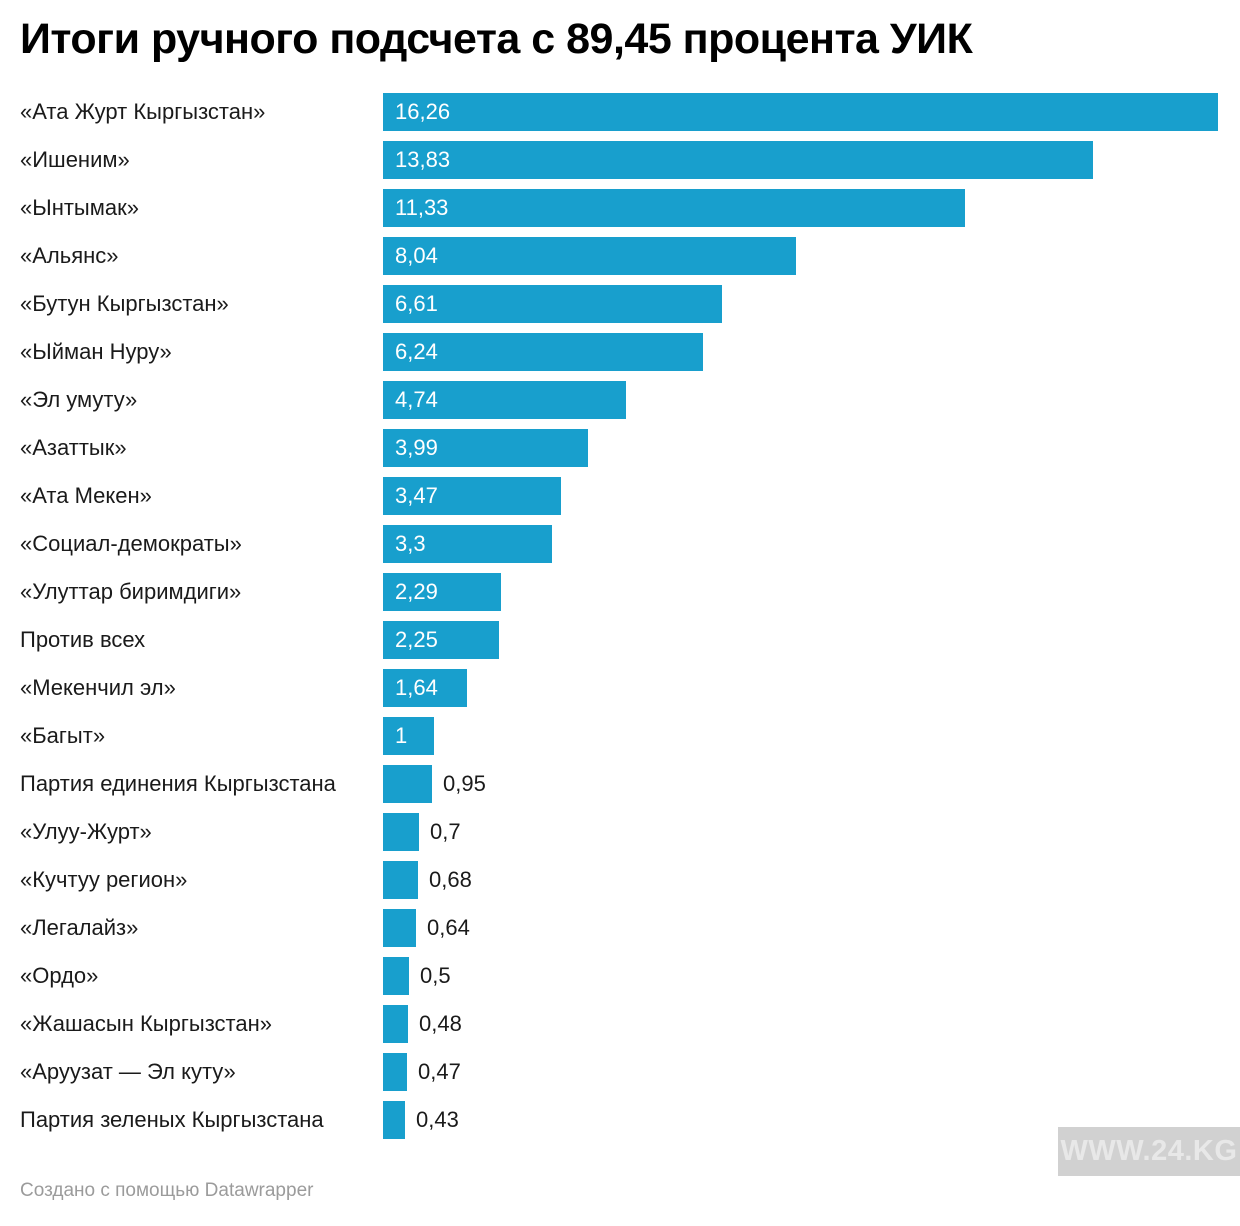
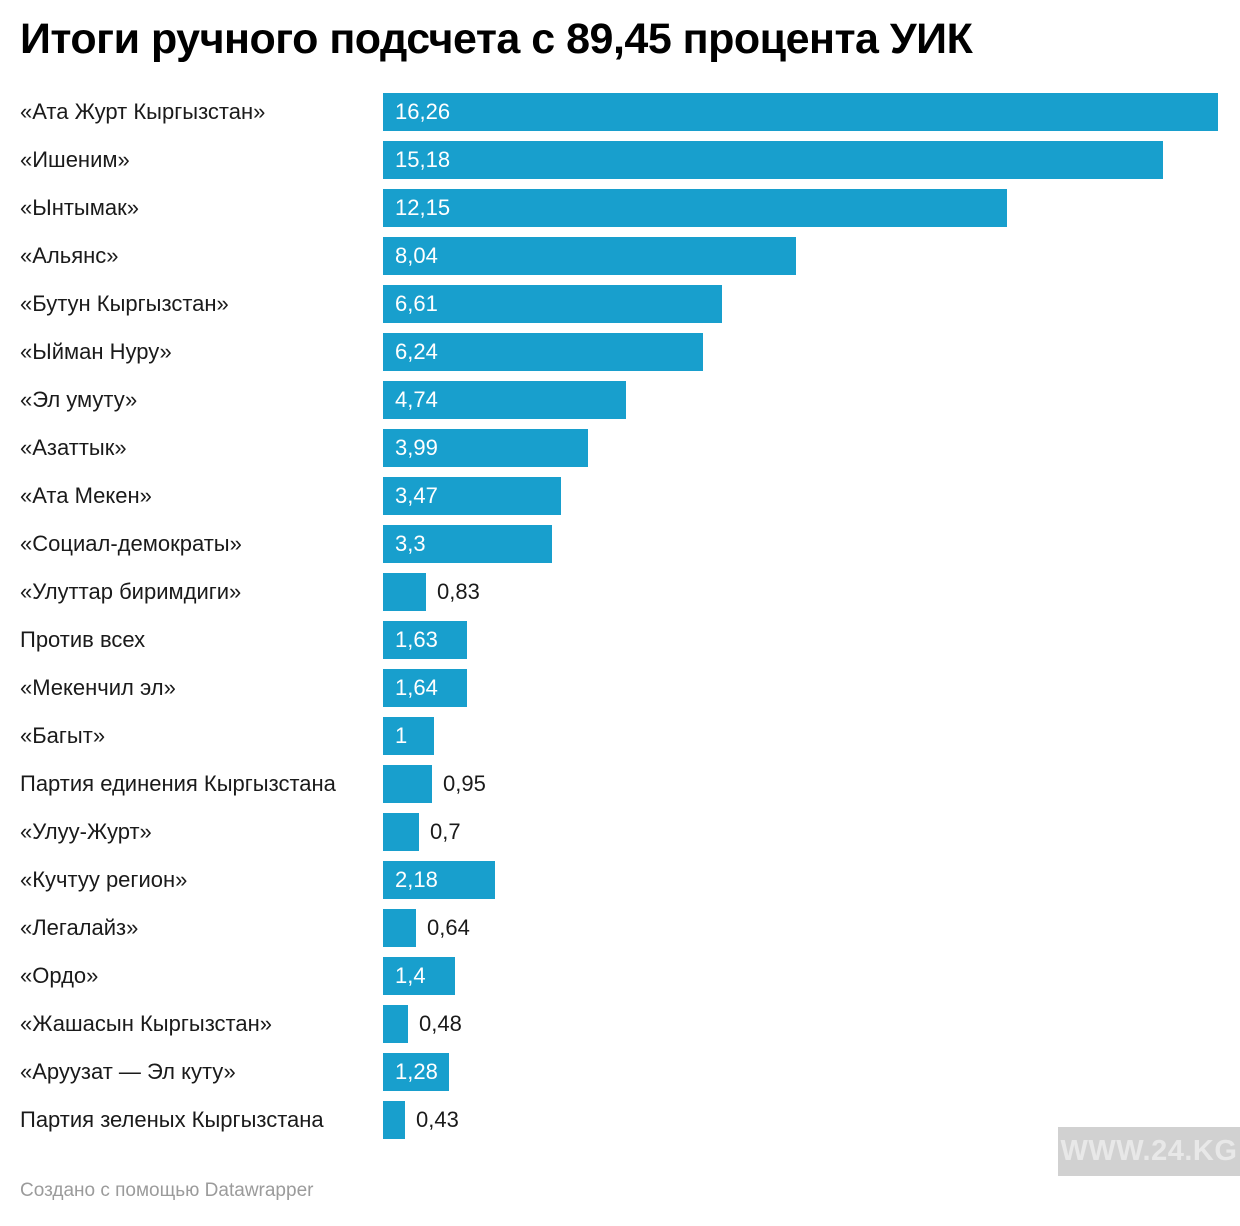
«Ишеним»: 13,83 -> 15,18
«Ынтымак»: 11,33 -> 12,15
«Улуттар биримдиги»: 2,29 -> 0,83
Против всех: 2,25 -> 1,63
«Кучтуу регион»: 0,68 -> 2,18
«Ордо»: 0,5 -> 1,4
«Аруузат — Эл куту»: 0,47 -> 1,28
